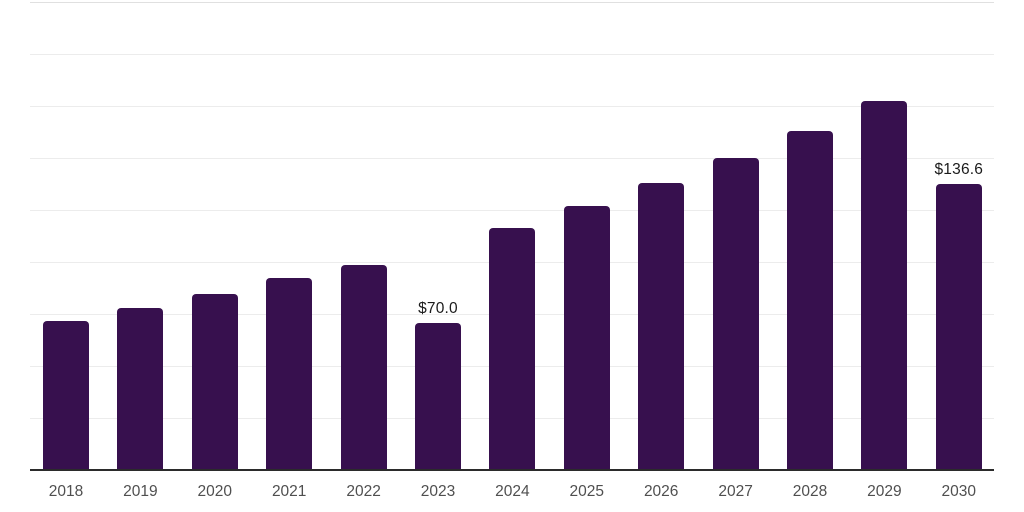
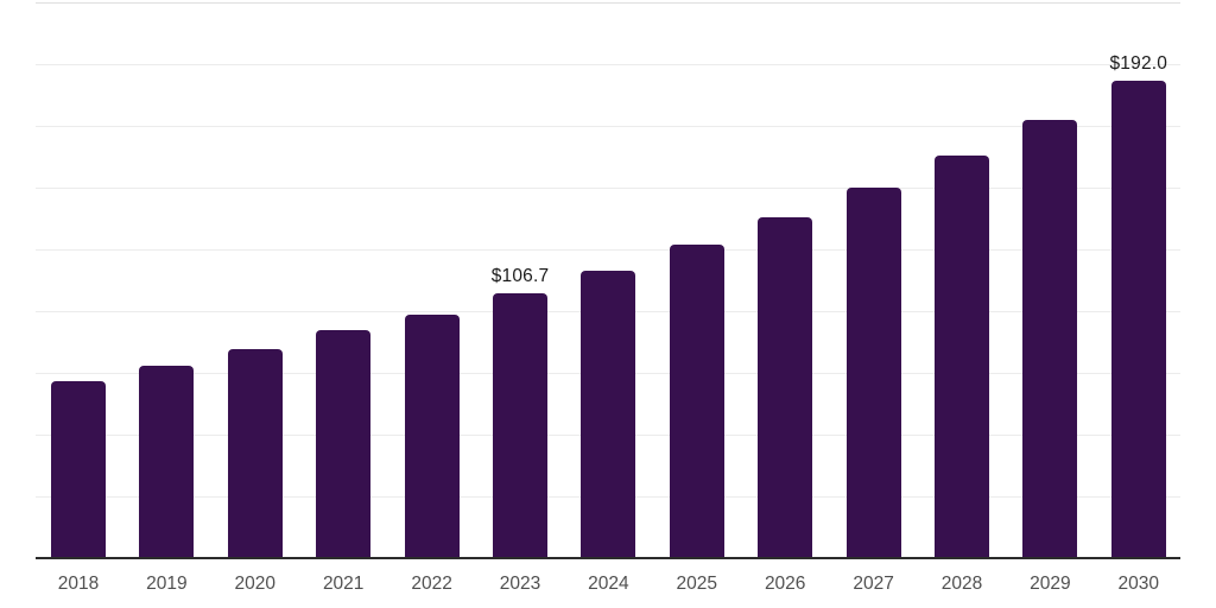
2023: $70.0 -> $106.7
2030: $136.6 -> $192.0
